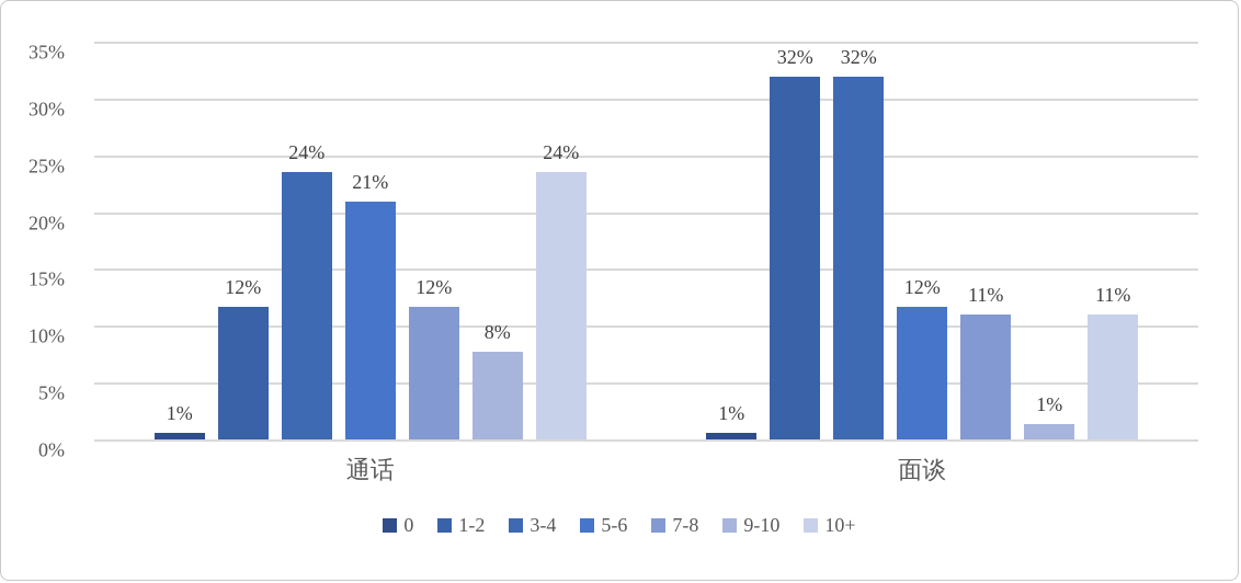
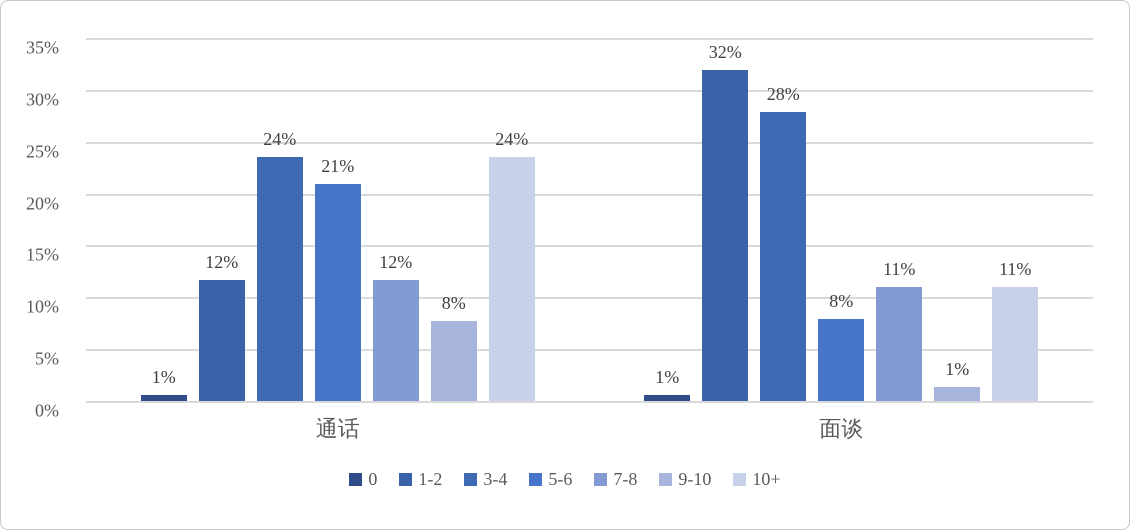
3-4/面谈: 32% -> 28%
5-6/面谈: 12% -> 8%
